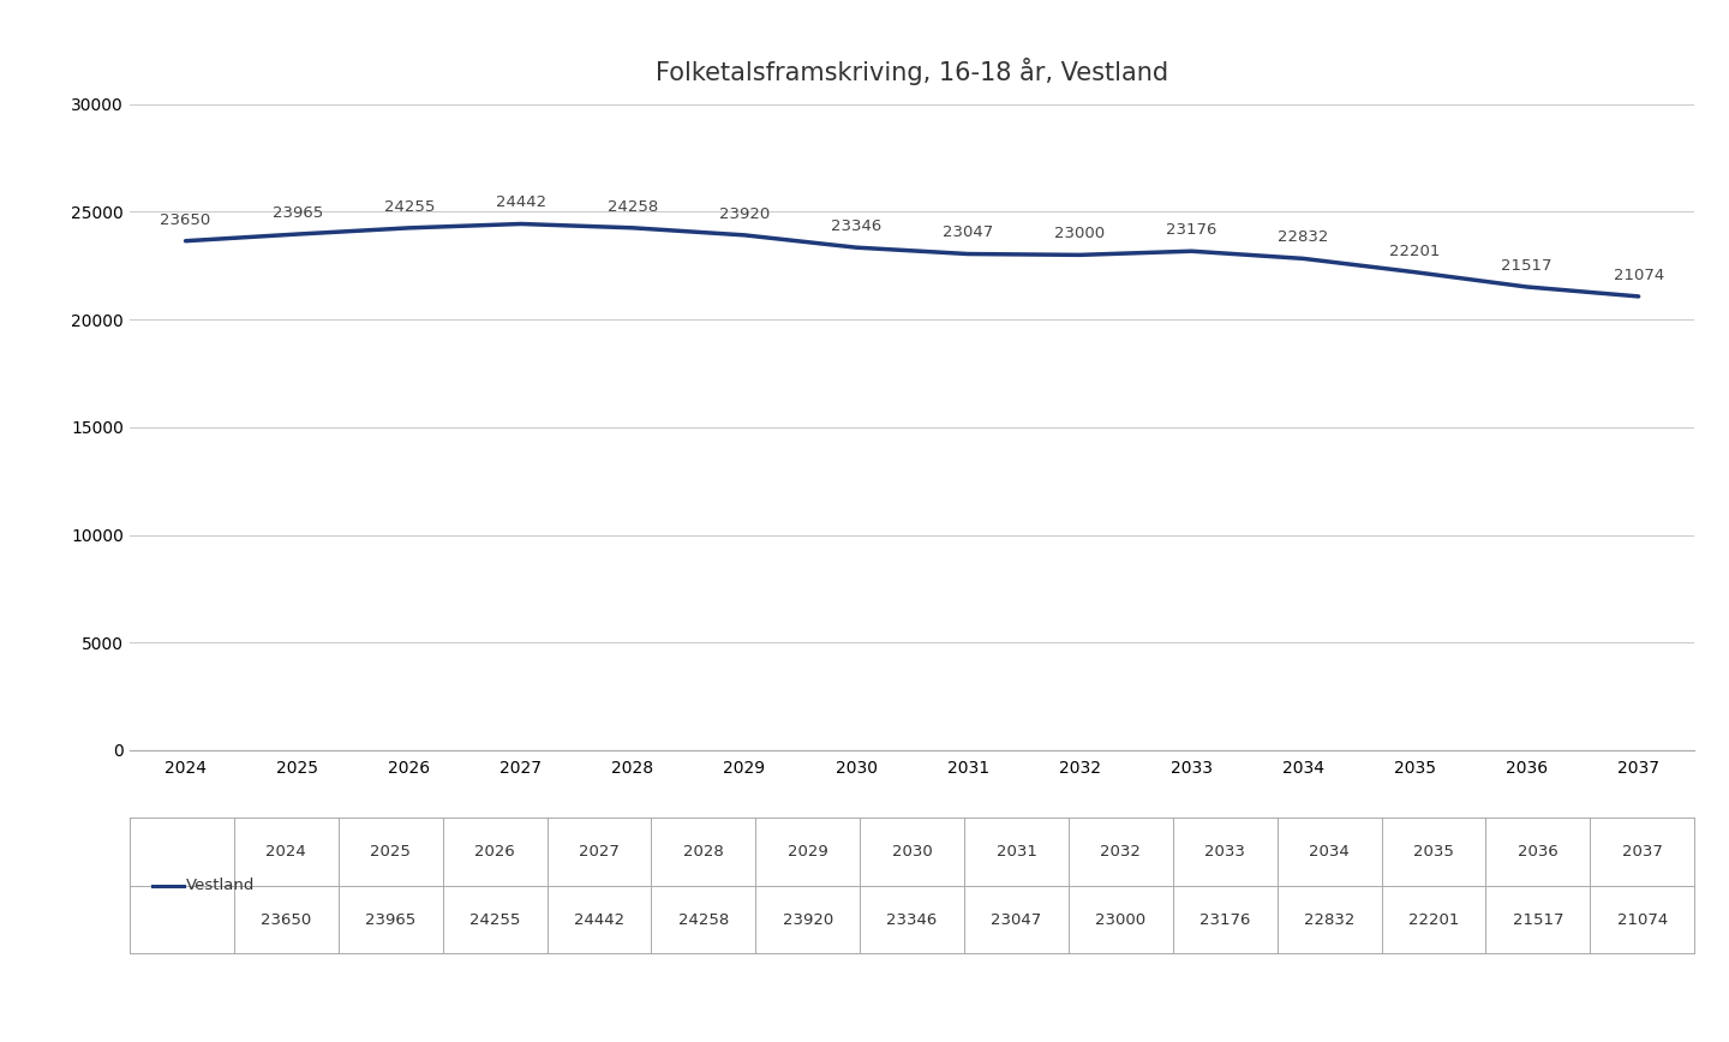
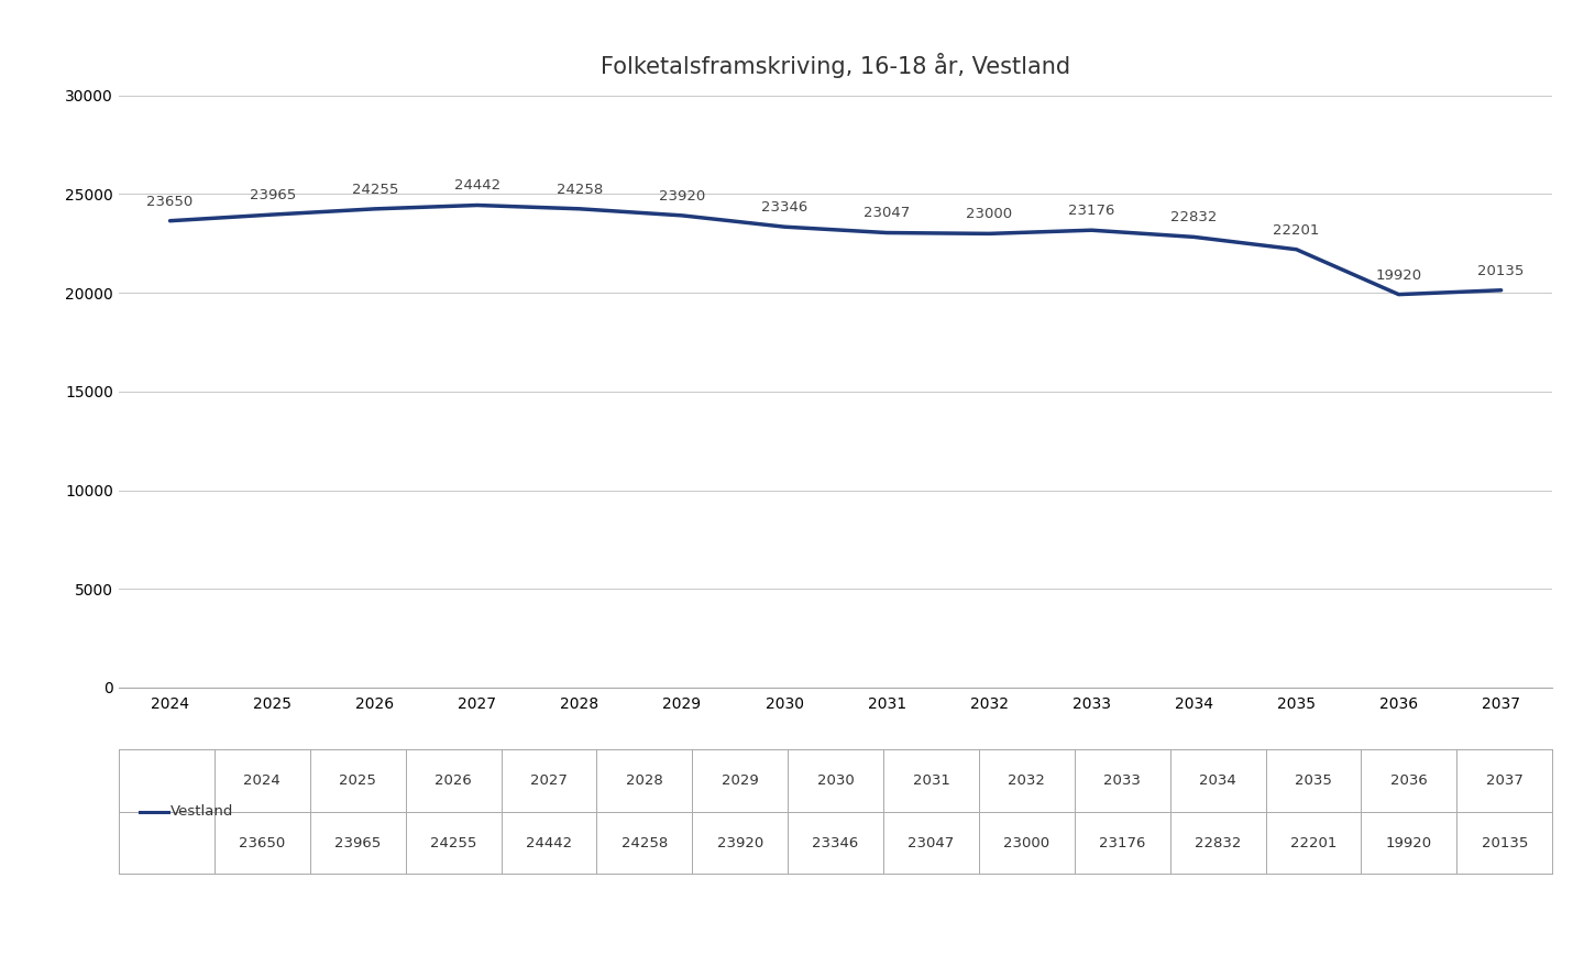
2036: 21517 -> 19920
2037: 21074 -> 20135
